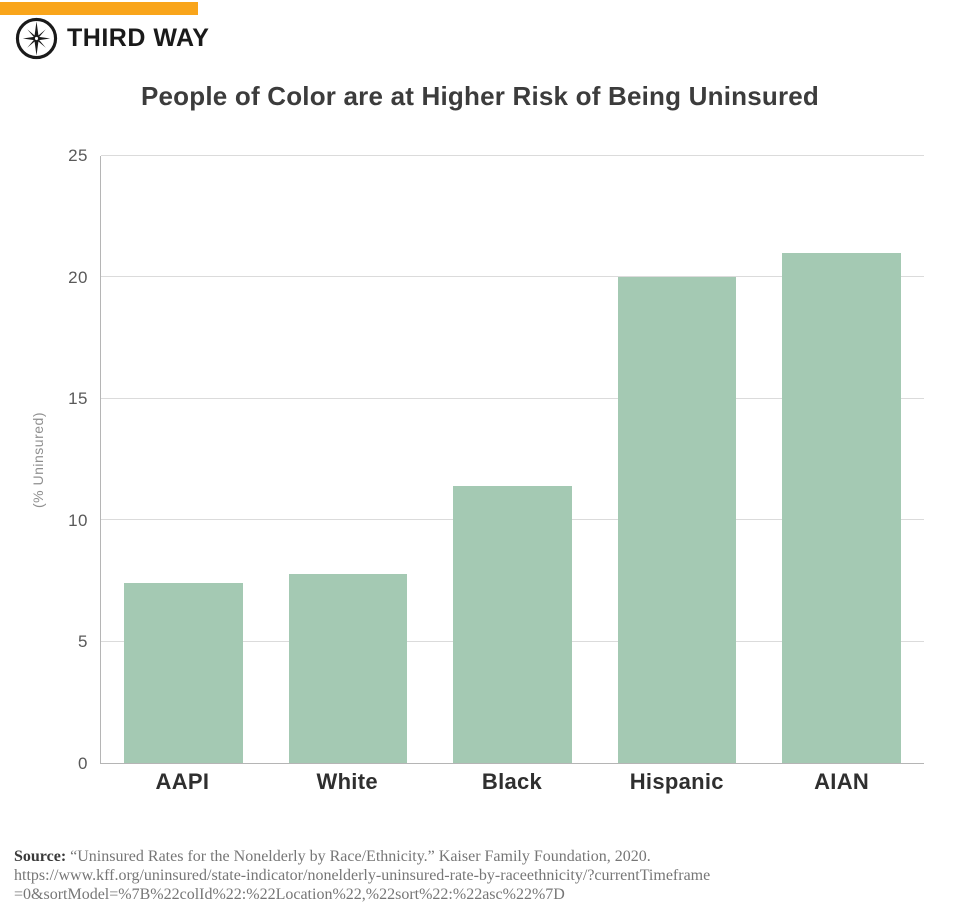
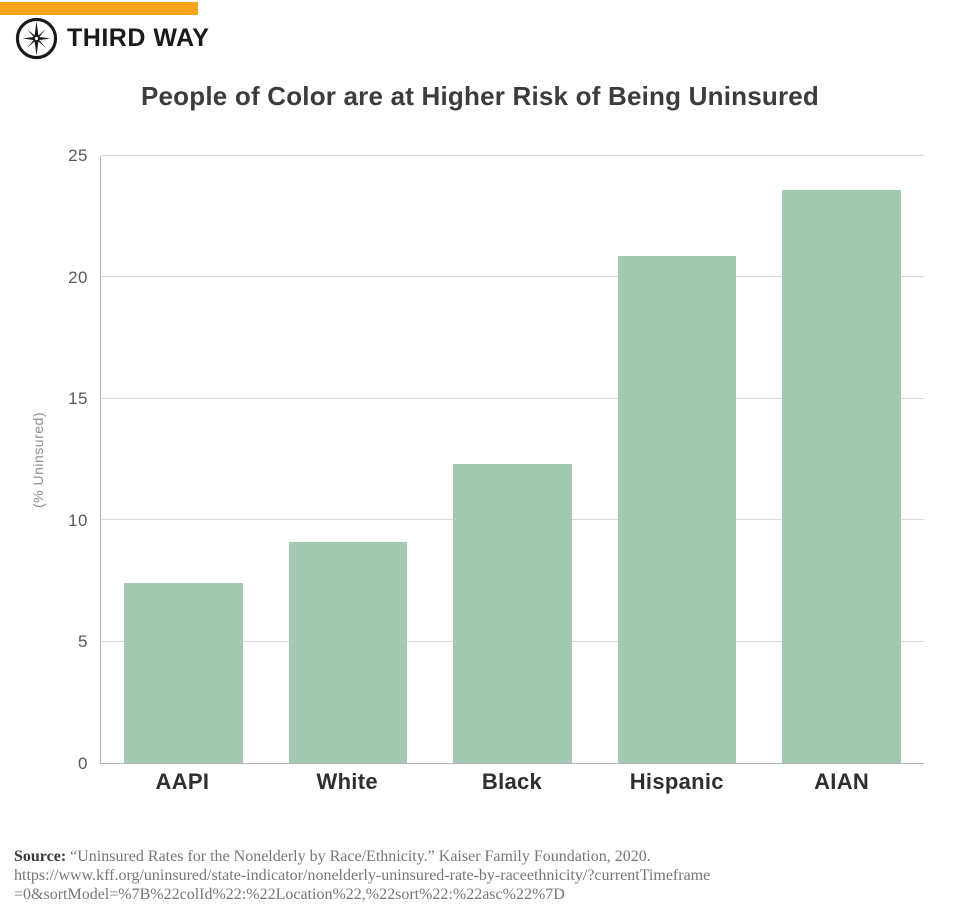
White: 7.8 -> 9.1
Black: 11.4 -> 12.3
Hispanic: 20.0 -> 20.9
AIAN: 21.0 -> 23.6
